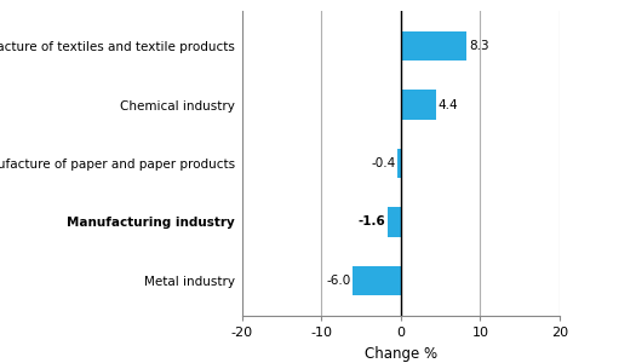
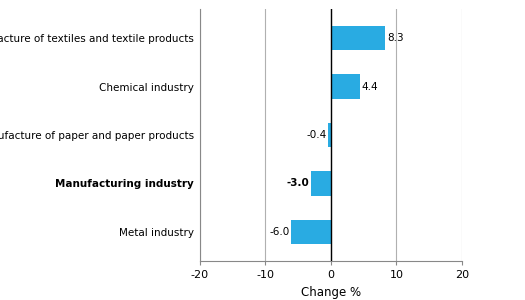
Manufacturing industry: -1.6 -> -3.0
